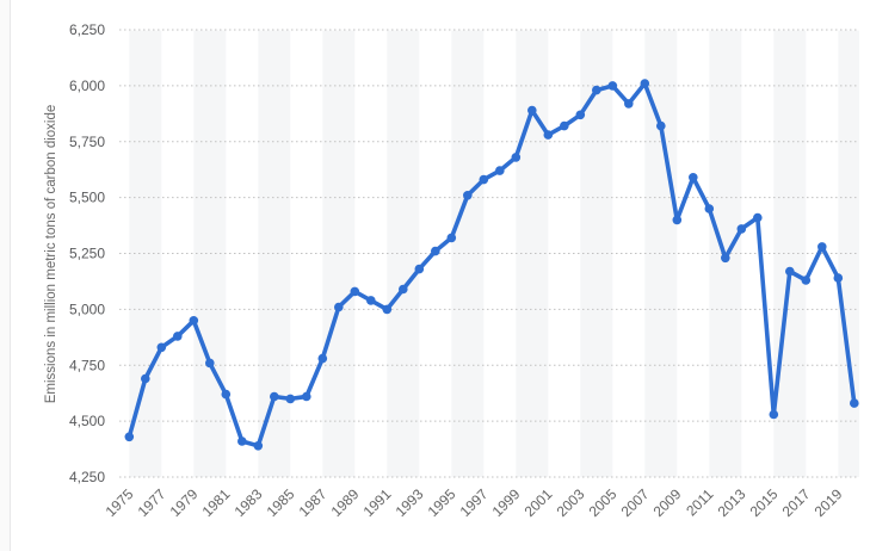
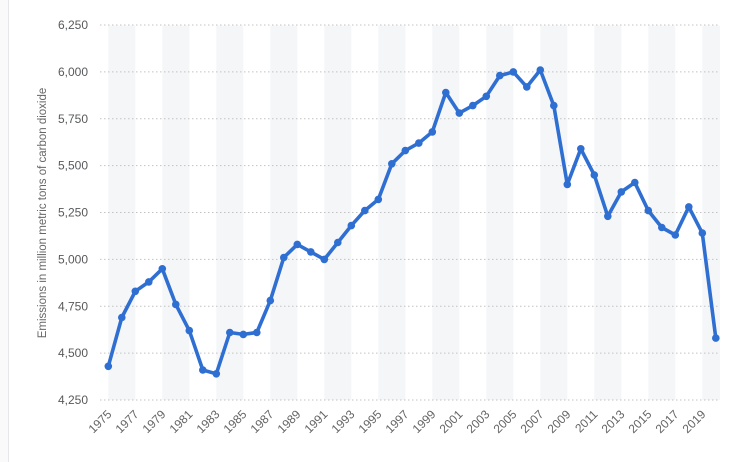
2015: 4530 -> 5260
